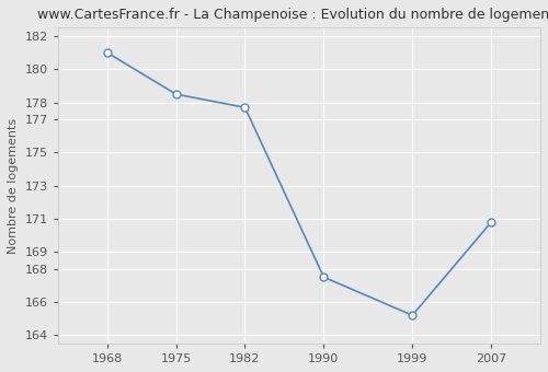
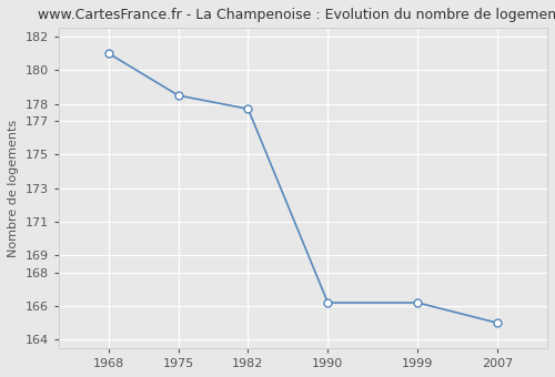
1990: 167.5 -> 166.2
1999: 165.2 -> 166.2
2007: 170.8 -> 165.0
